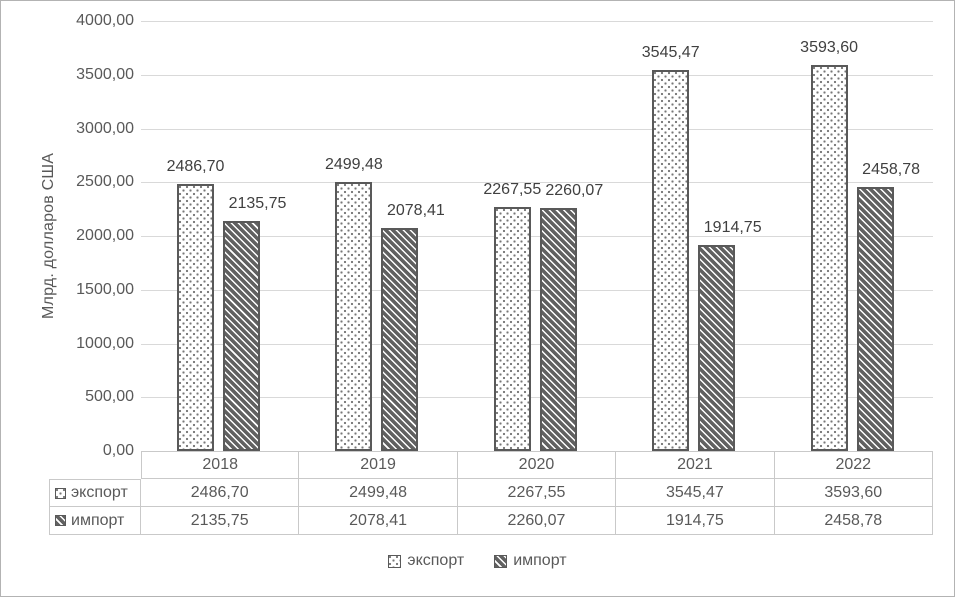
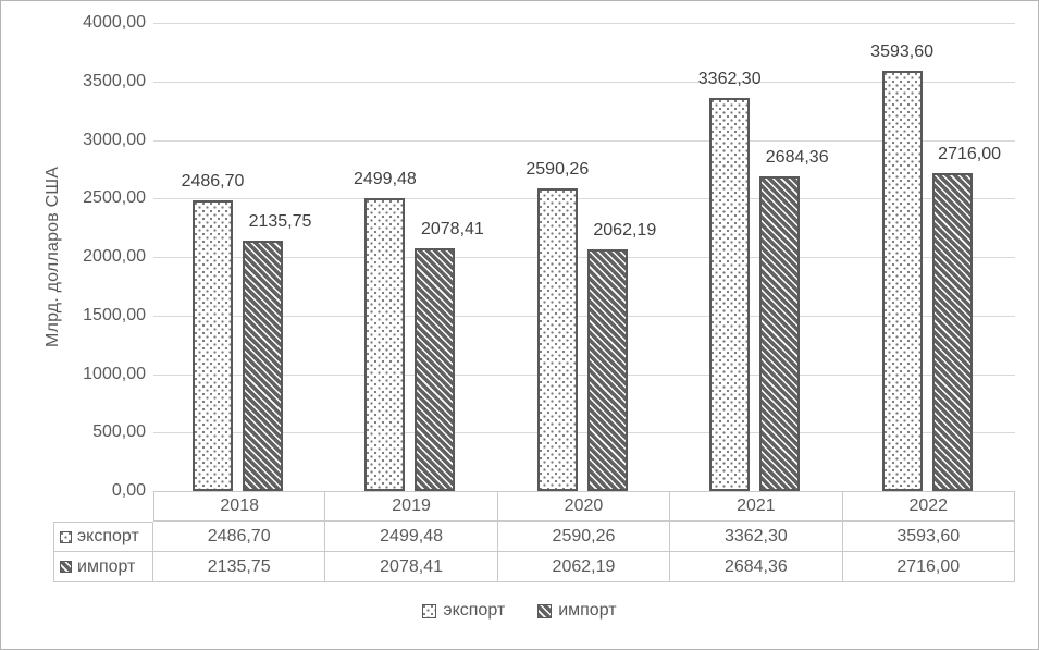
экспорт/2020: 2267,55 -> 2590,26
импорт/2020: 2260,07 -> 2062,19
экспорт/2021: 3545,47 -> 3362,30
импорт/2021: 1914,75 -> 2684,36
импорт/2022: 2458,78 -> 2716,00
